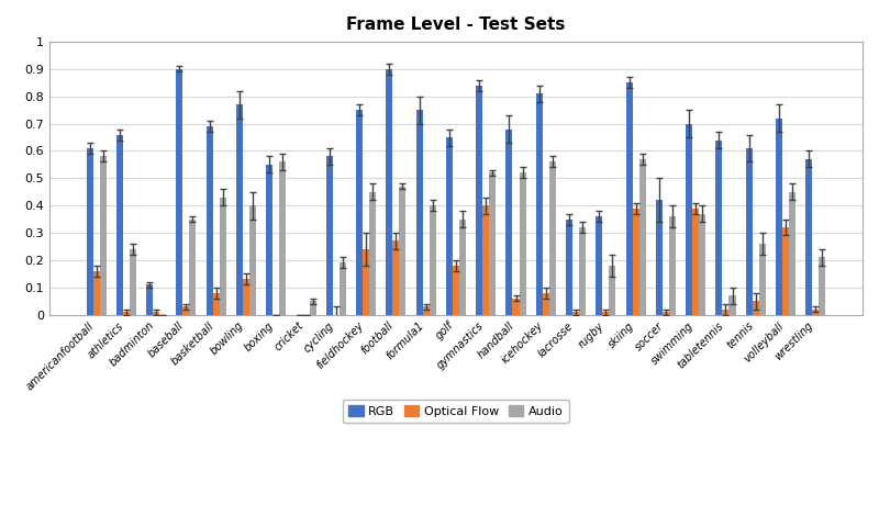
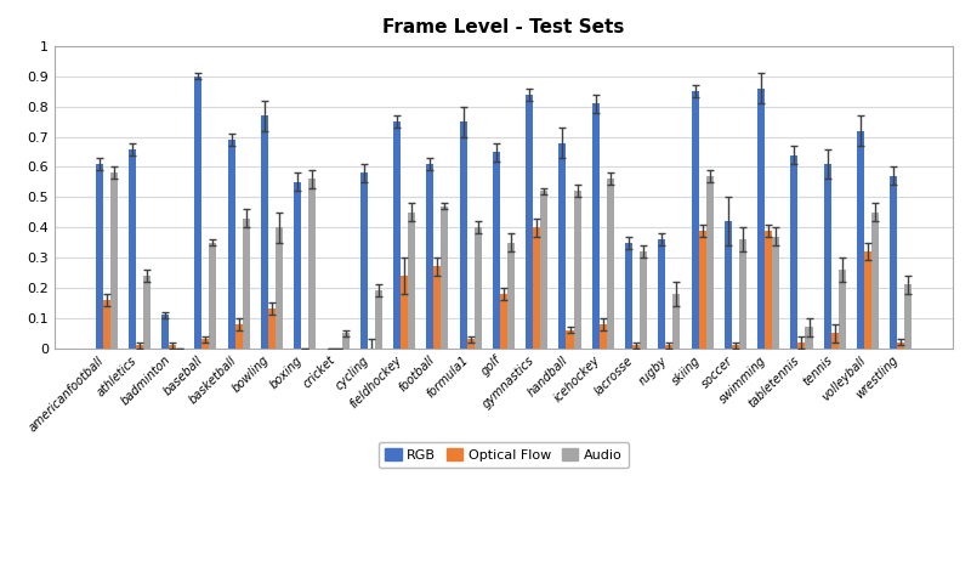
RGB/football: 0.90 -> 0.61
RGB/swimming: 0.70 -> 0.86
